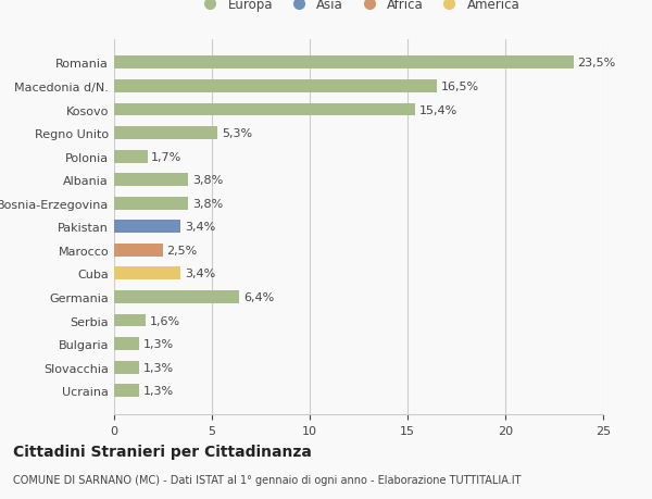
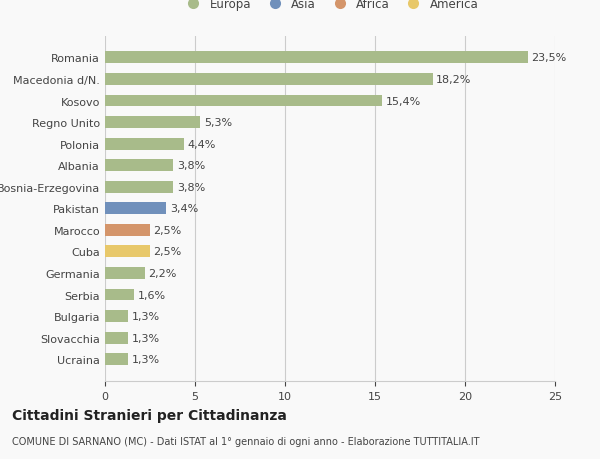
Macedonia d/N.: 16,5% -> 18,2%
Polonia: 1,7% -> 4,4%
Cuba: 3,4% -> 2,5%
Germania: 6,4% -> 2,2%
